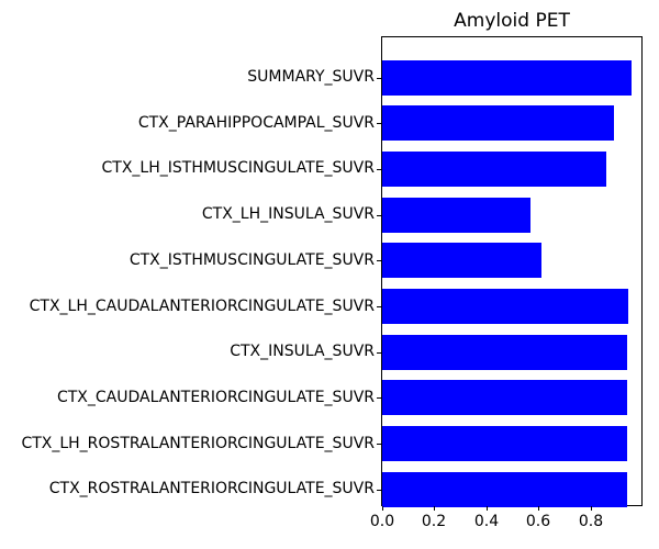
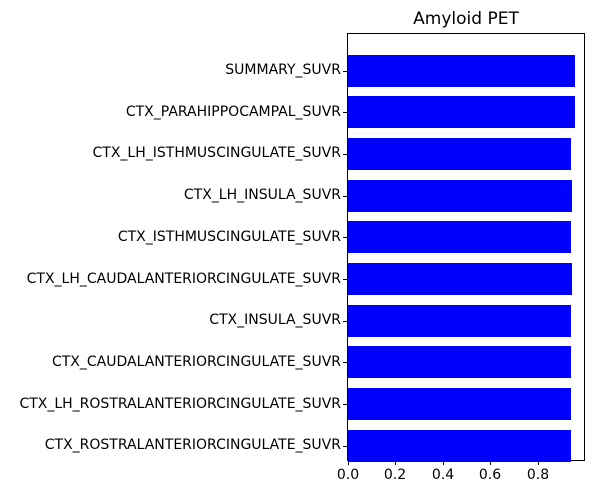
CTX_PARAHIPPOCAMPAL_SUVR: 0.89 -> 0.96
CTX_LH_ISTHMUSCINGULATE_SUVR: 0.86 -> 0.94
CTX_LH_INSULA_SUVR: 0.57 -> 0.94
CTX_ISTHMUSCINGULATE_SUVR: 0.61 -> 0.94
